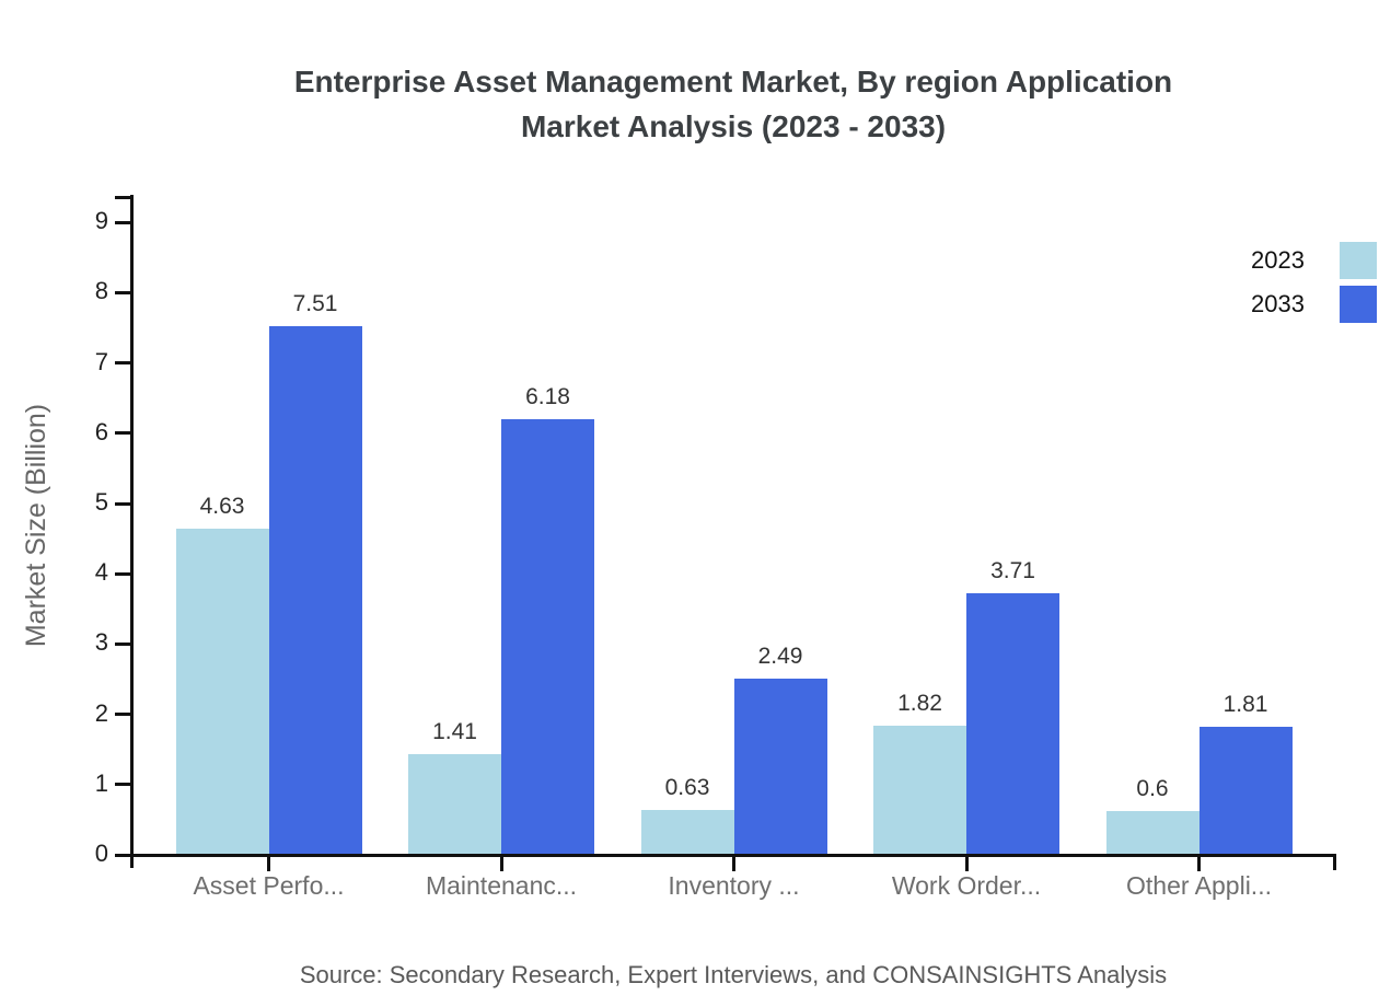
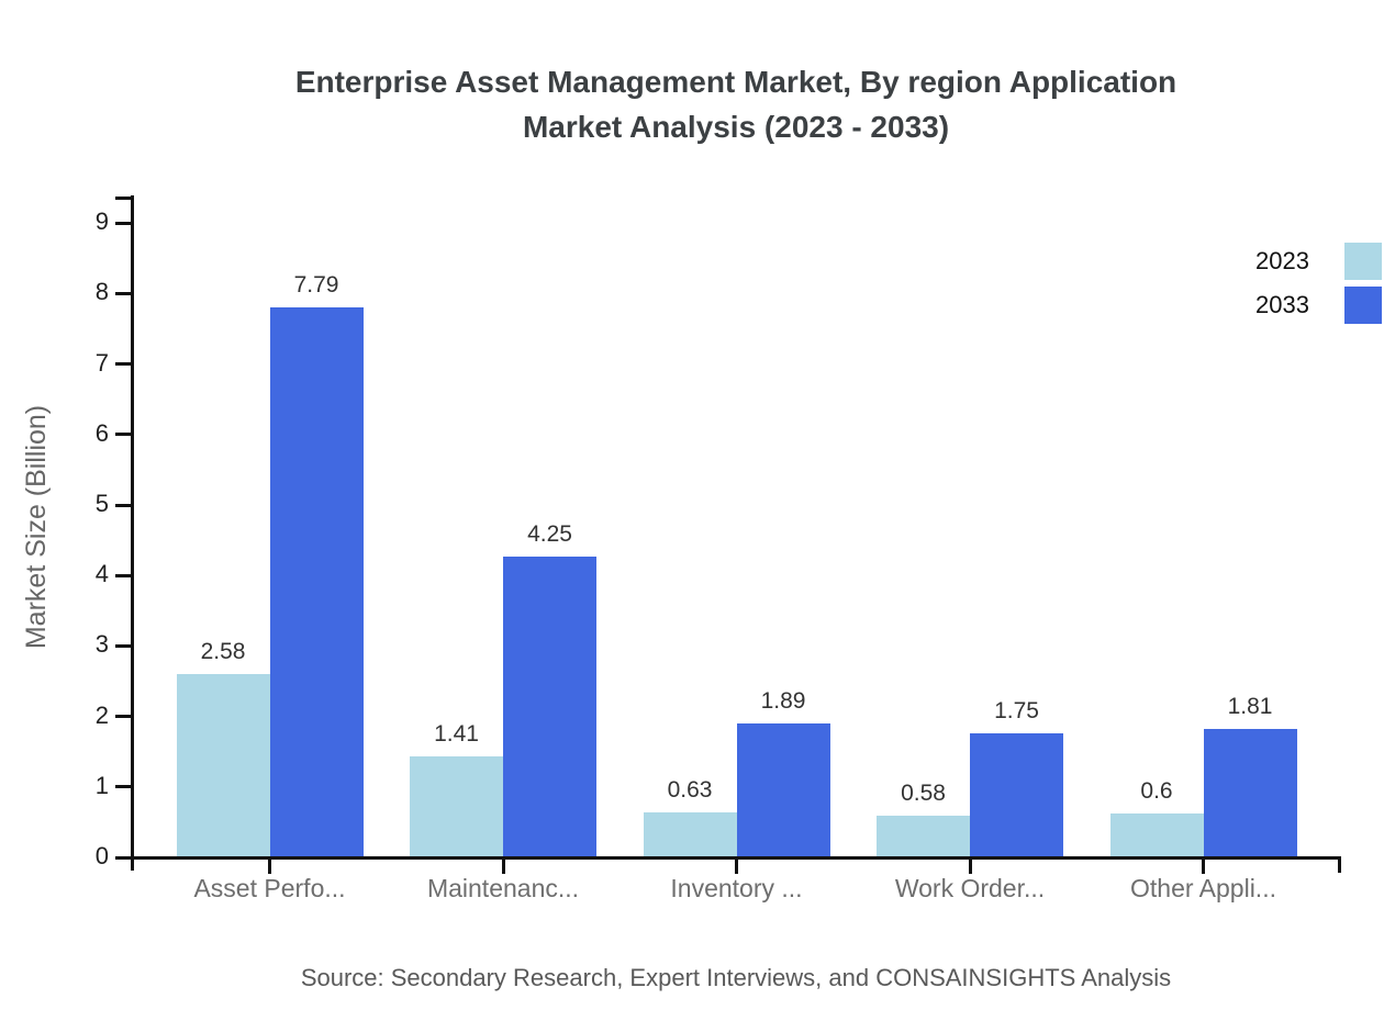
2023/Asset Perfo...: 4.63 -> 2.58
2033/Asset Perfo...: 7.51 -> 7.79
2033/Maintenanc...: 6.18 -> 4.25
2033/Inventory ...: 2.49 -> 1.89
2023/Work Order...: 1.82 -> 0.58
2033/Work Order...: 3.71 -> 1.75
